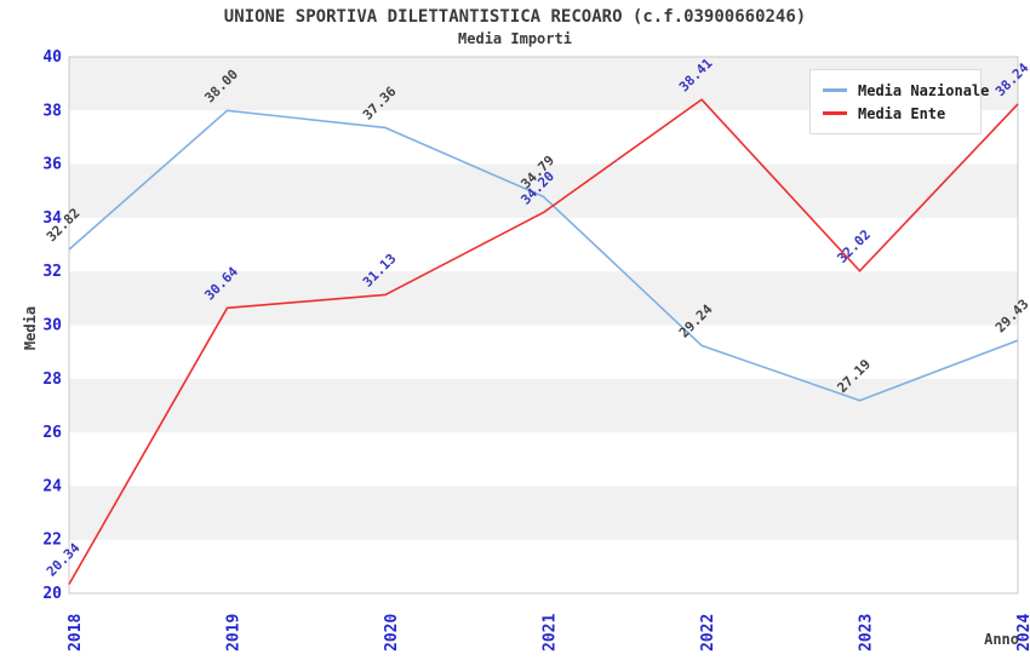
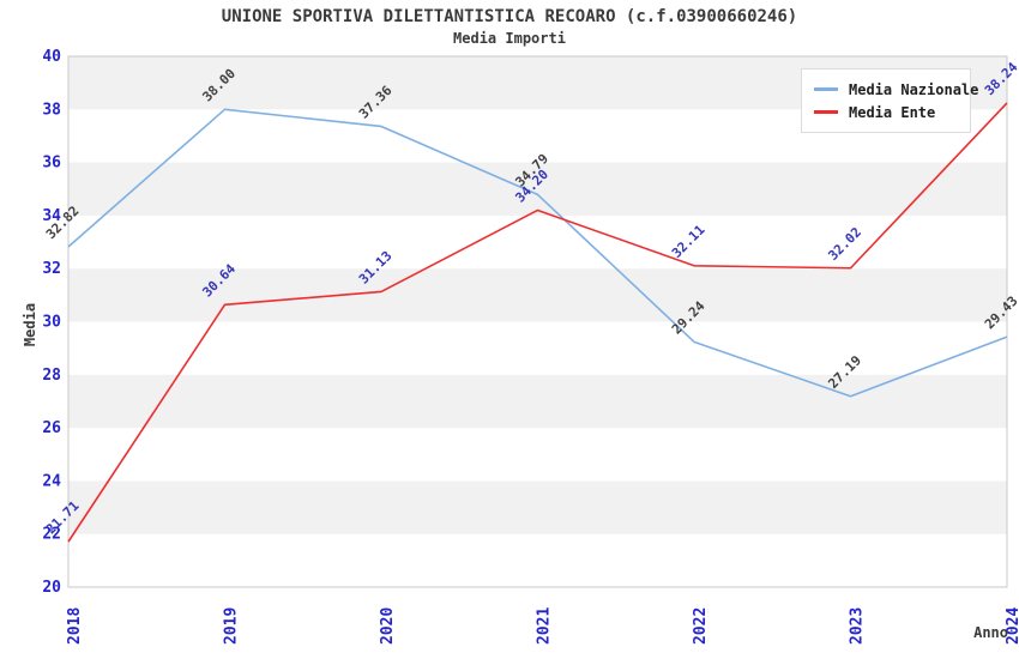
Media Ente/2018: 20.34 -> 21.71
Media Ente/2022: 38.41 -> 32.11
